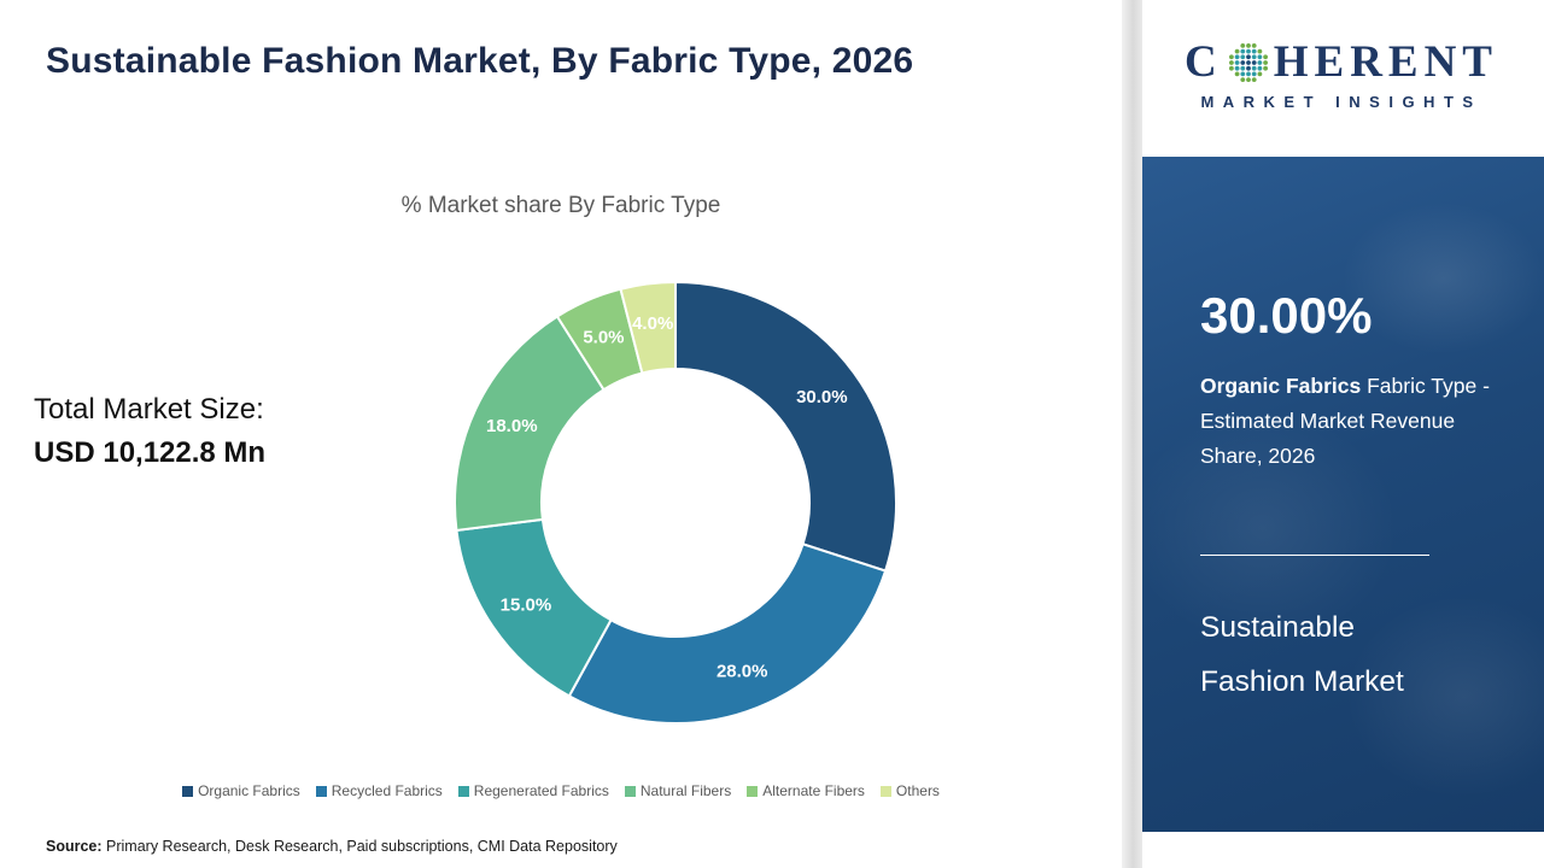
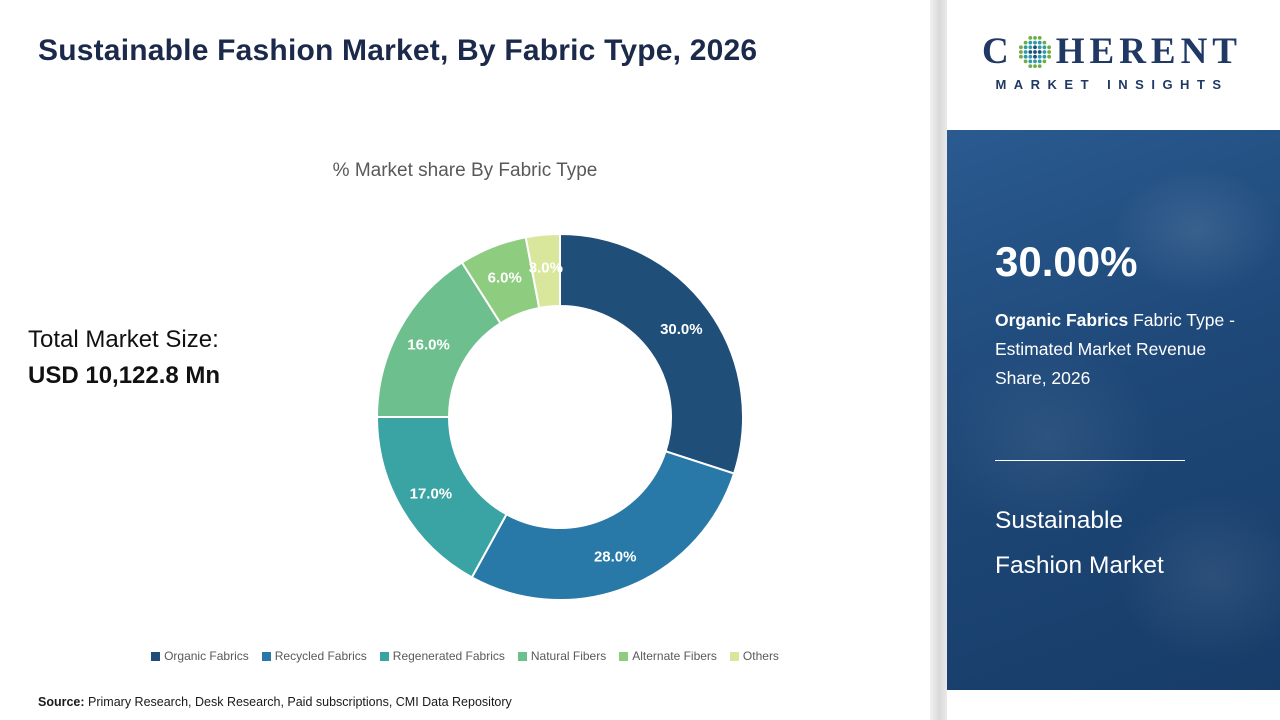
Regenerated Fabrics: 15.0% -> 17.0%
Natural Fibers: 18.0% -> 16.0%
Alternate Fibers: 5.0% -> 6.0%
Others: 4.0% -> 3.0%
